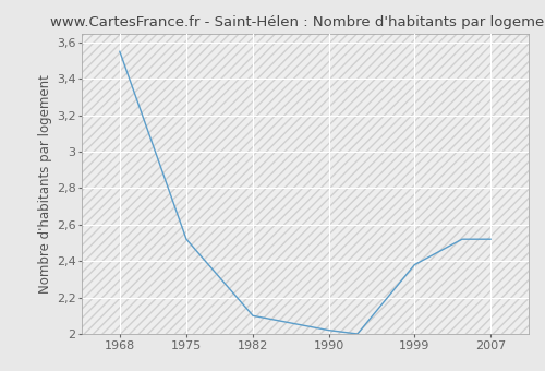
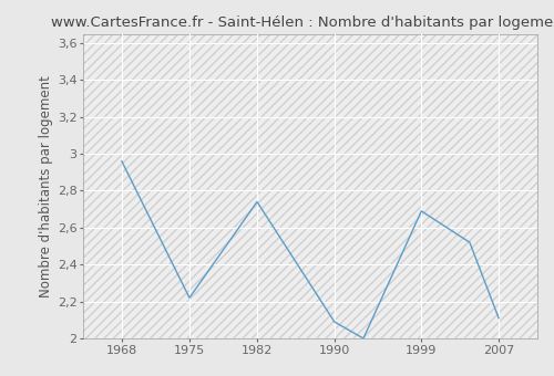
1968: 3,55 -> 2,96
1975: 2,52 -> 2,22
1982: 2,10 -> 2,74
1990: 2,02 -> 2,09
1999: 2,38 -> 2,69
2007: 2,52 -> 2,11
